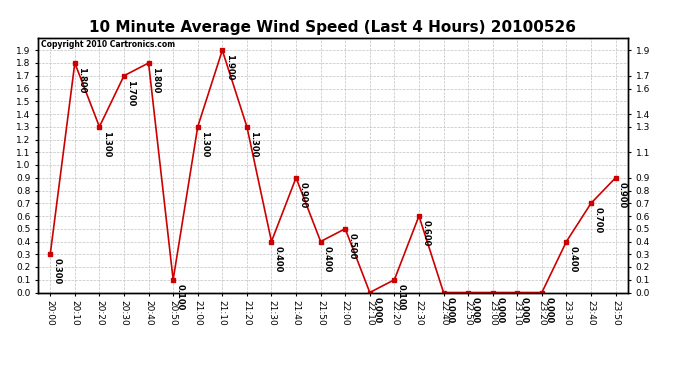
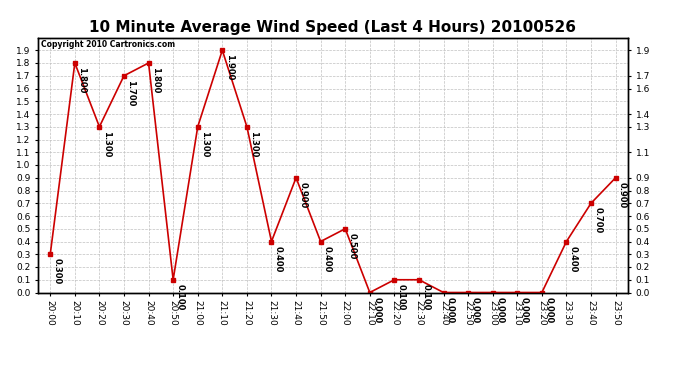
22:30: 0.600 -> 0.100
